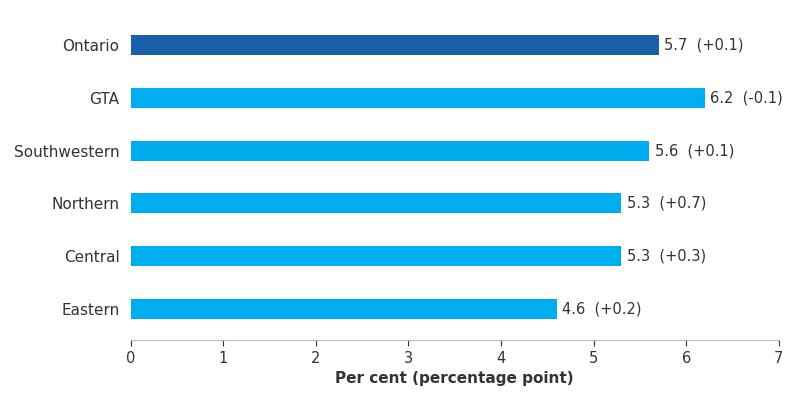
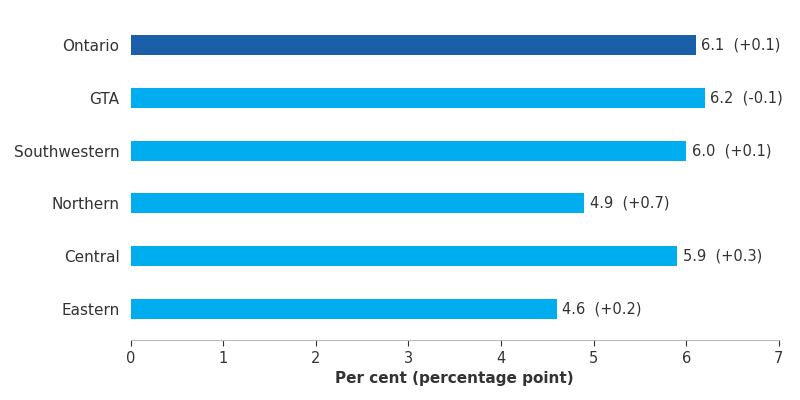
Ontario: 5.7 -> 6.1
Southwestern: 5.6 -> 6.0
Northern: 5.3 -> 4.9
Central: 5.3 -> 5.9
